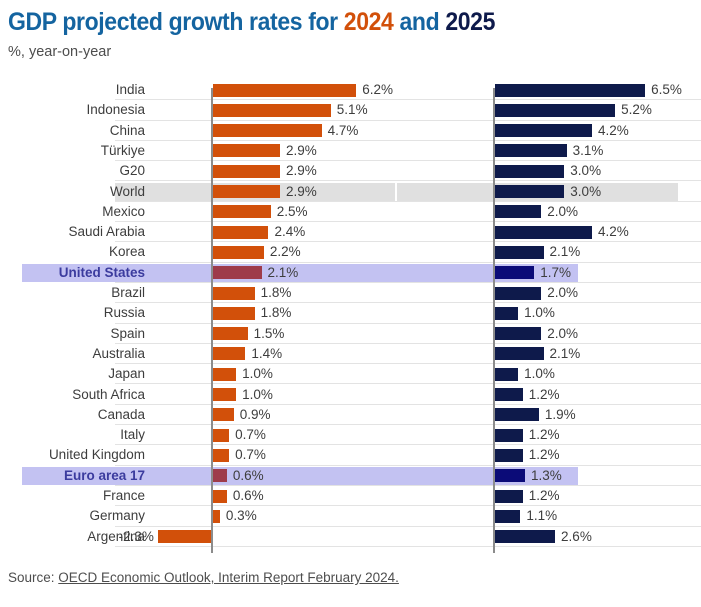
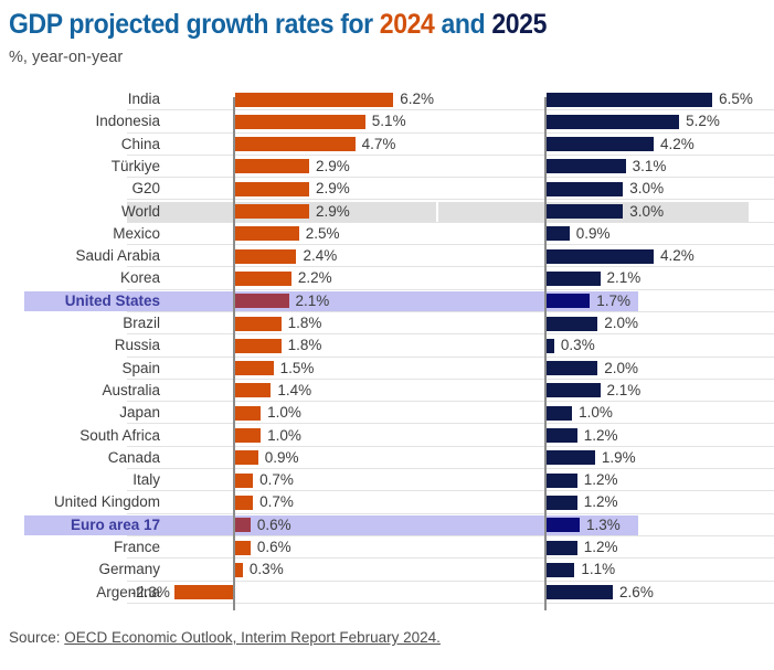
2025/Mexico: 2.0% -> 0.9%
2025/Russia: 1.0% -> 0.3%
